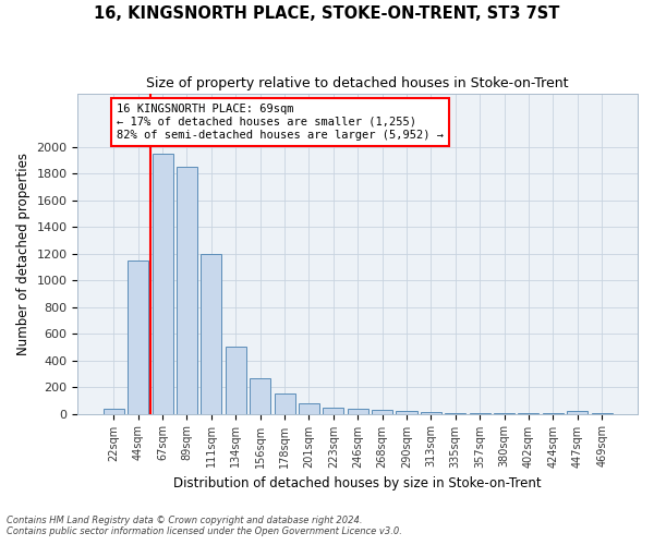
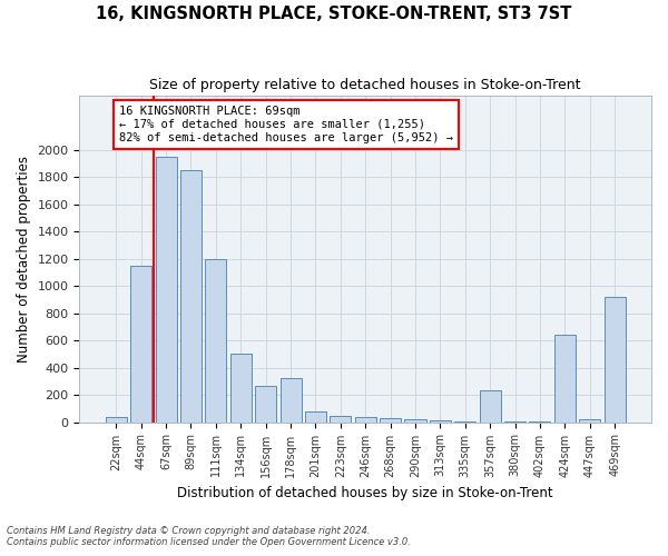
178sqm: 150 -> 320
357sqm: 10 -> 230
424sqm: 0 -> 640
469sqm: 0 -> 920
